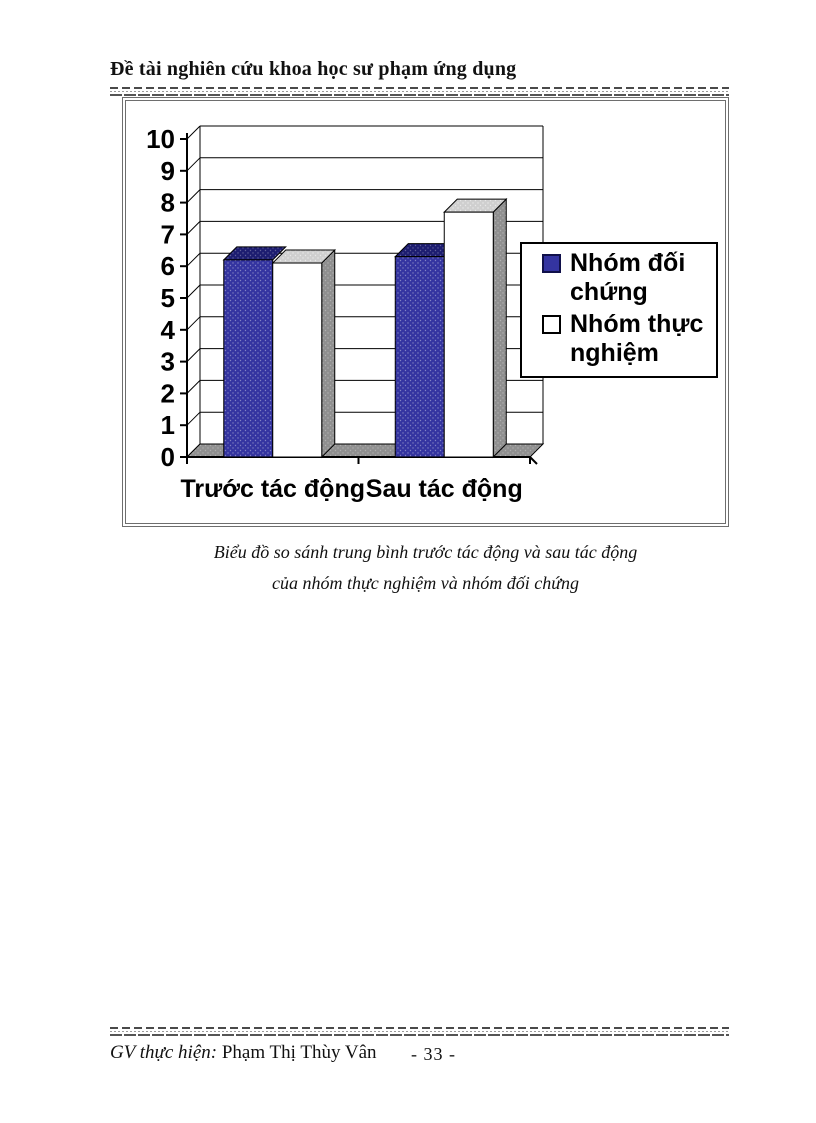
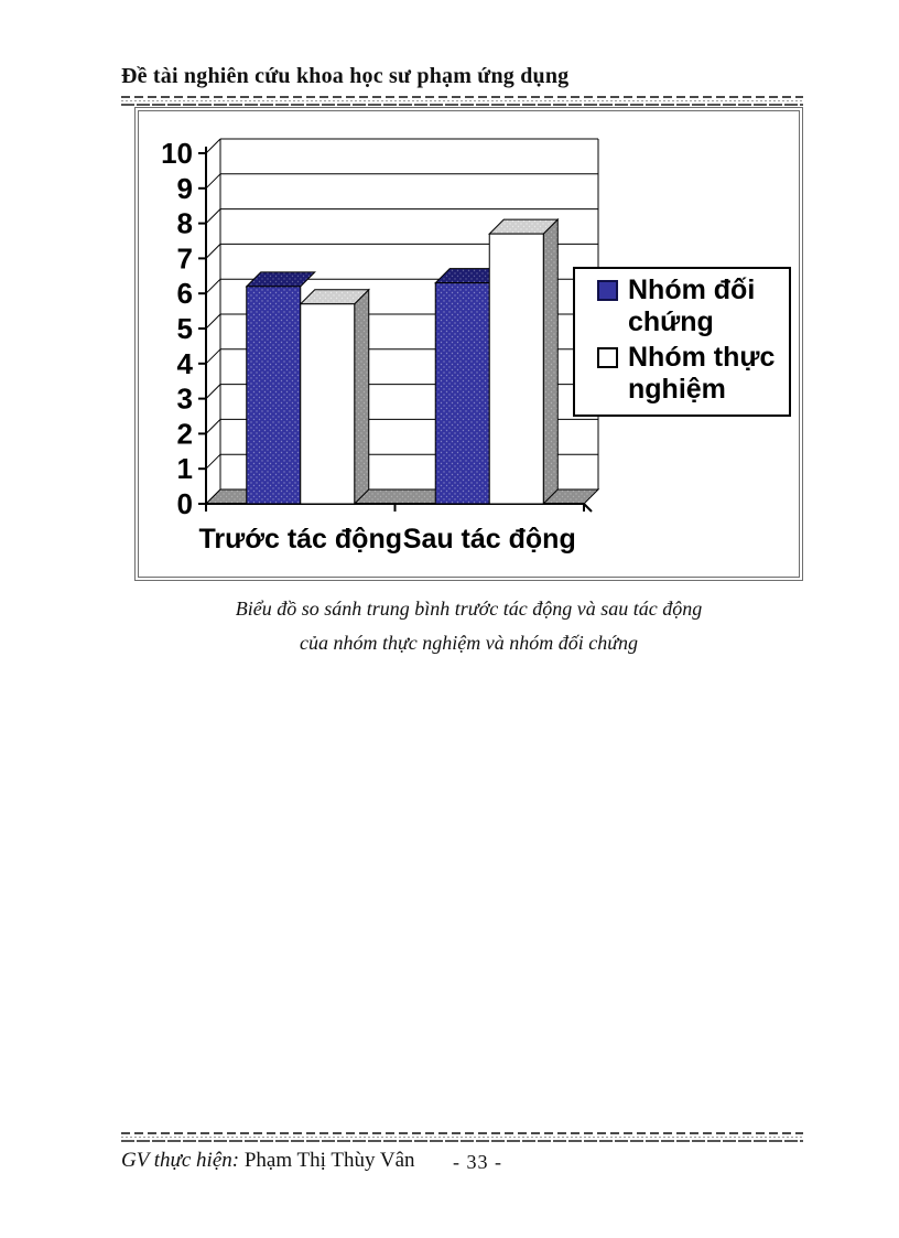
Nhóm thực nghiệm/Trước tác động: 6.1 -> 5.7
